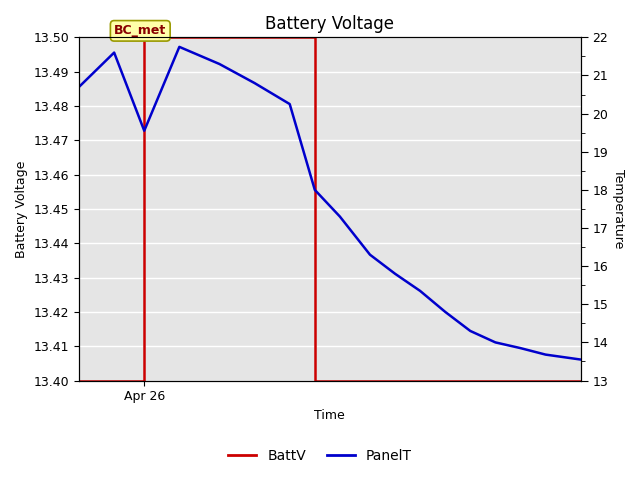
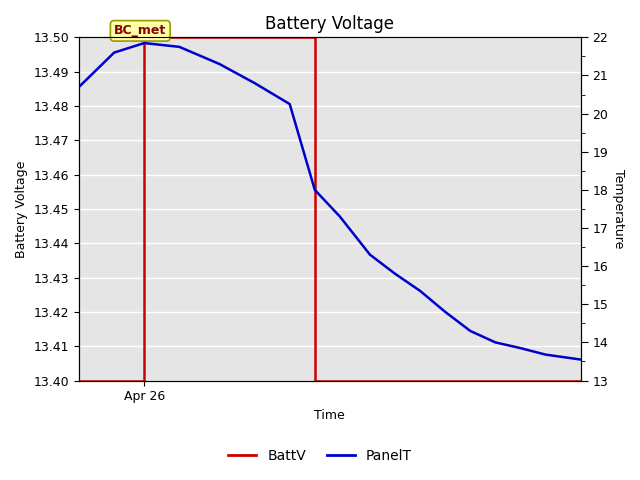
PanelT/Apr 26: 19.55 -> 21.85
